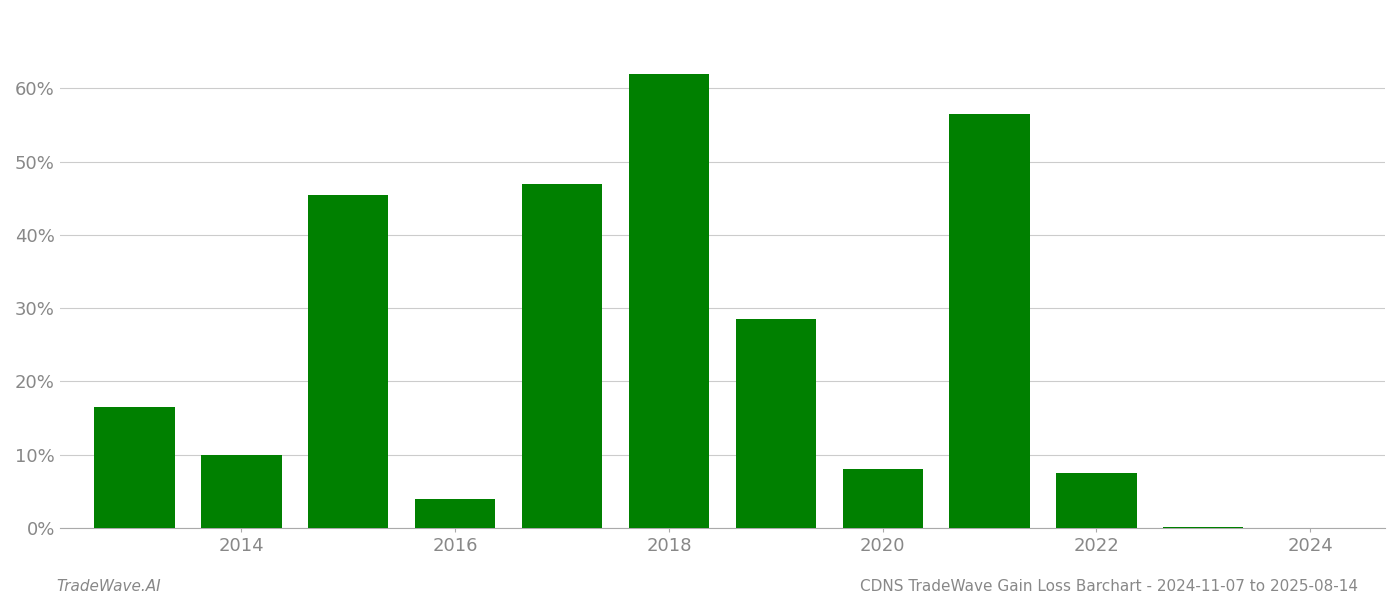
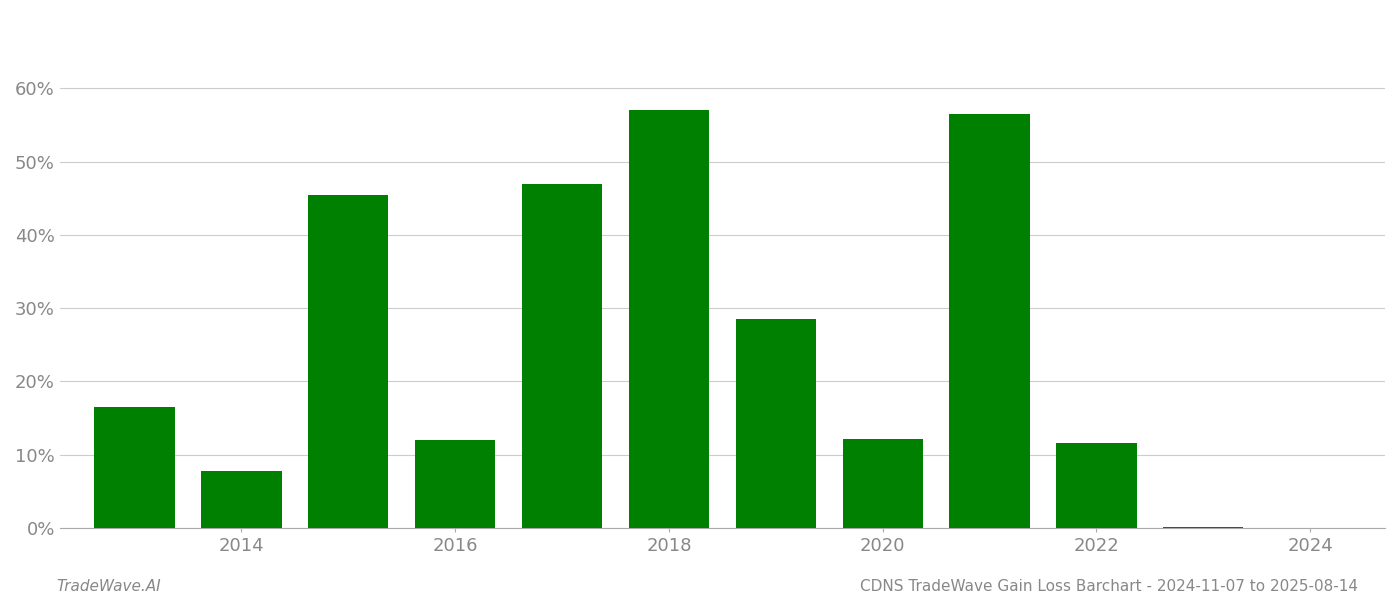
2014: 10.0% -> 7.8%
2016: 4.0% -> 12.0%
2018: 62.0% -> 57.0%
2020: 8.0% -> 12.2%
2022: 7.5% -> 11.6%
